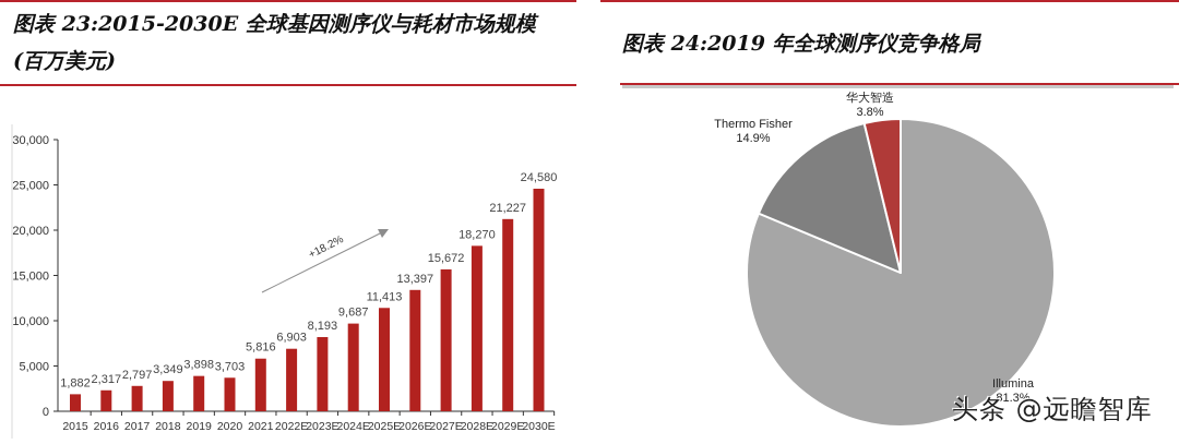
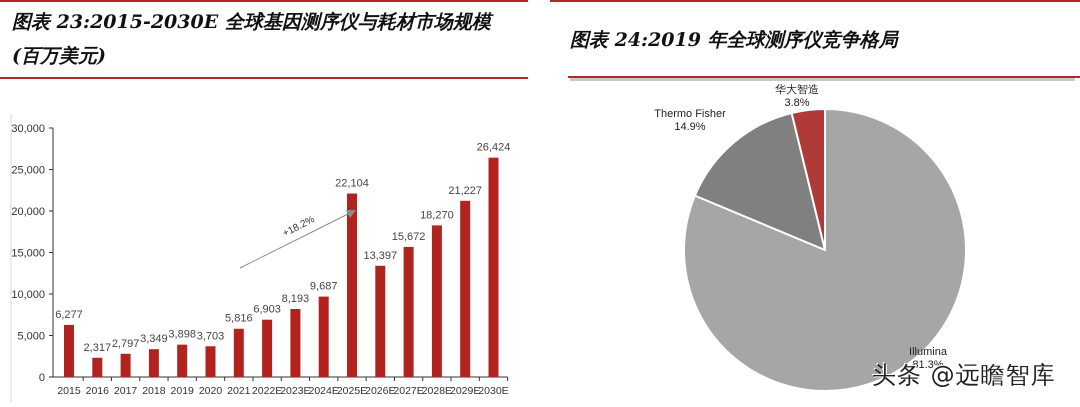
图表 23:2015-2030E 全球基因测序仪与耗材市场规模(百万美元)/2015: 1,882 -> 6,277
图表 23:2015-2030E 全球基因测序仪与耗材市场规模(百万美元)/2025E: 11,413 -> 22,104
图表 23:2015-2030E 全球基因测序仪与耗材市场规模(百万美元)/2030E: 24,580 -> 26,424
